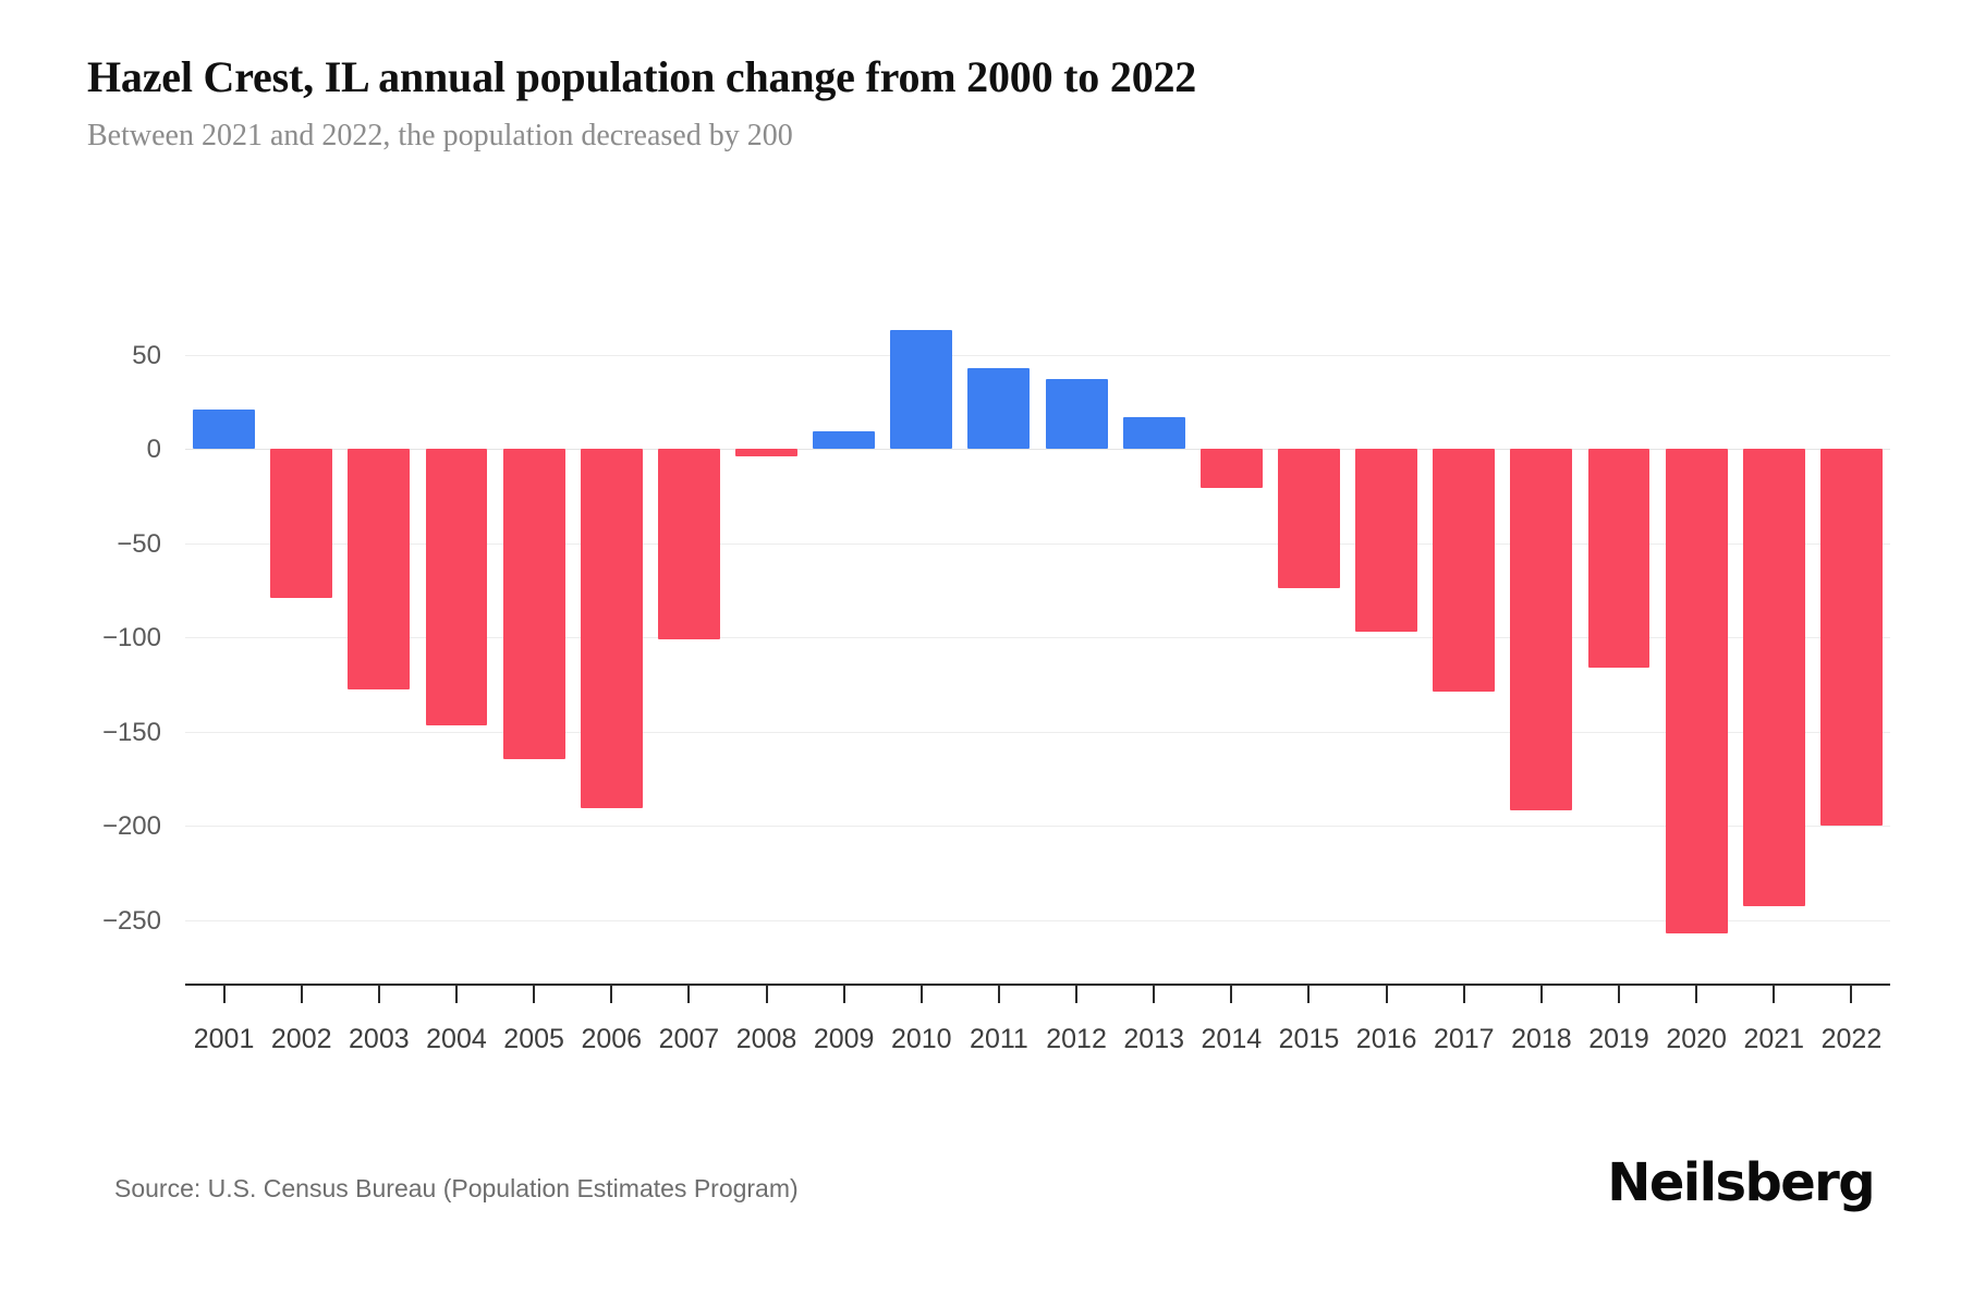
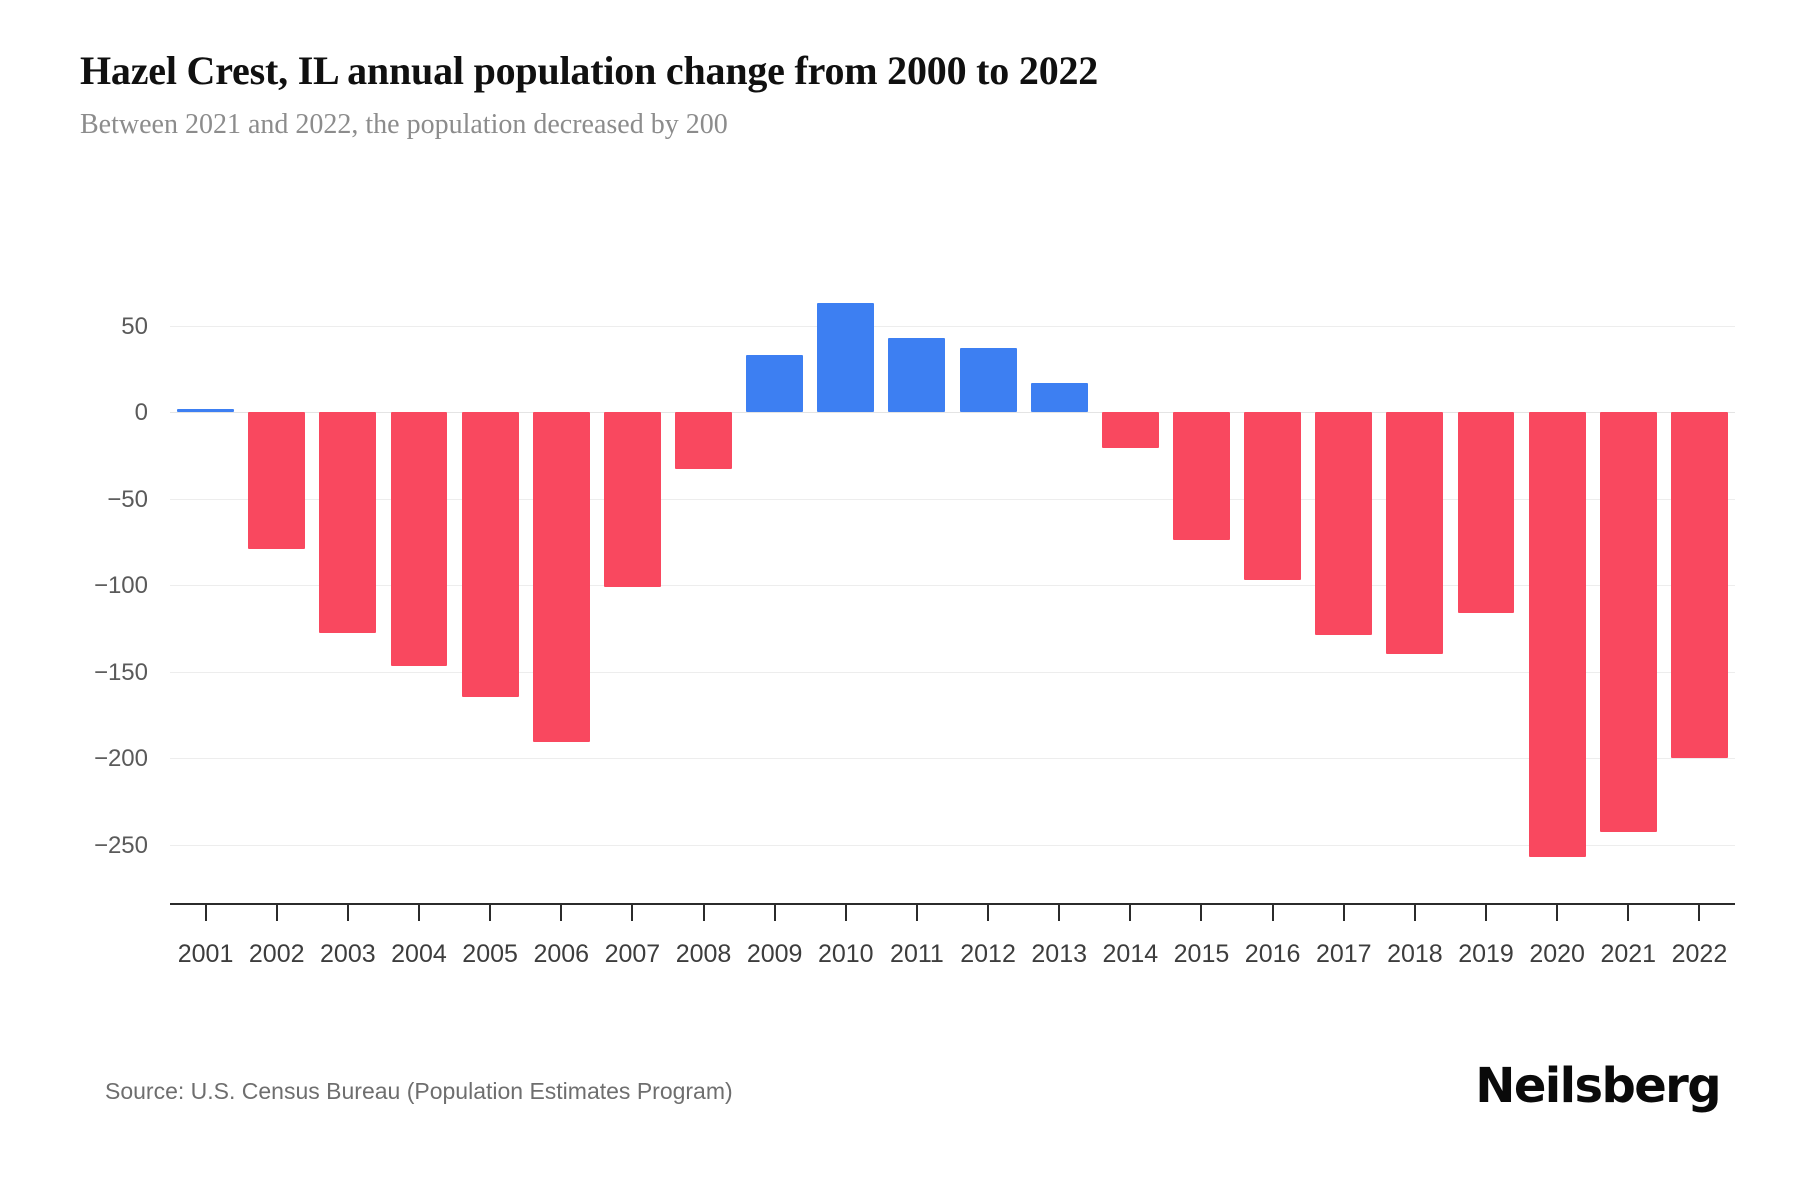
2001: 21 -> 1
2008: -4 -> -33
2009: 9 -> 33
2018: -192 -> -140
